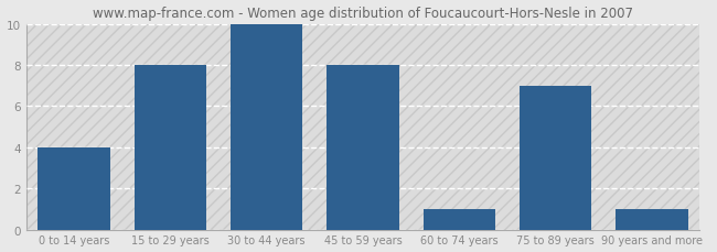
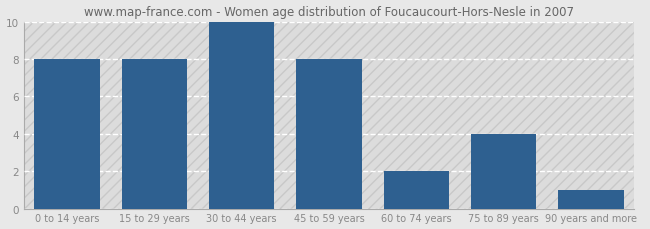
0 to 14 years: 4 -> 8
60 to 74 years: 1 -> 2
75 to 89 years: 7 -> 4
